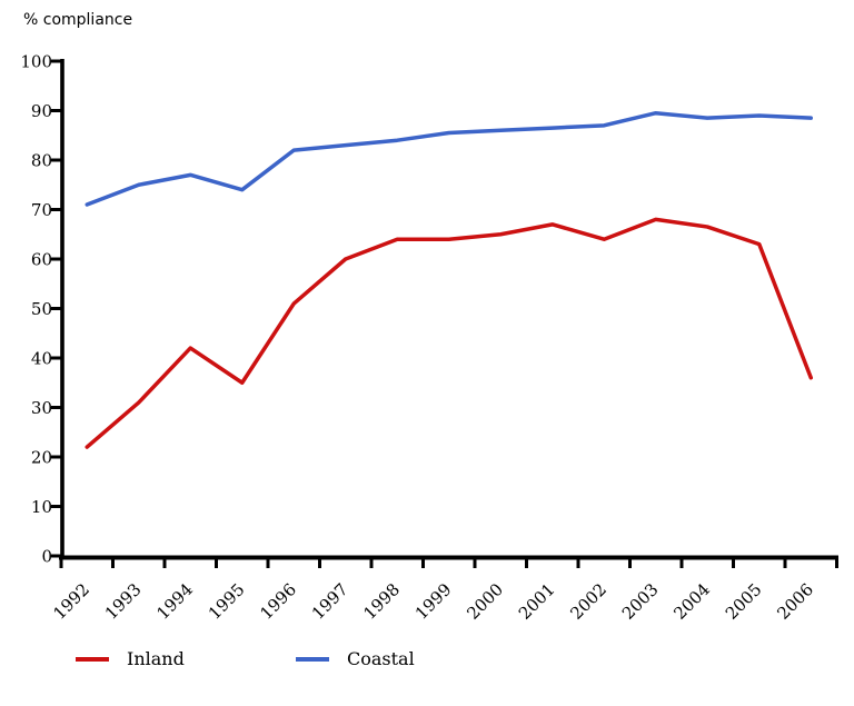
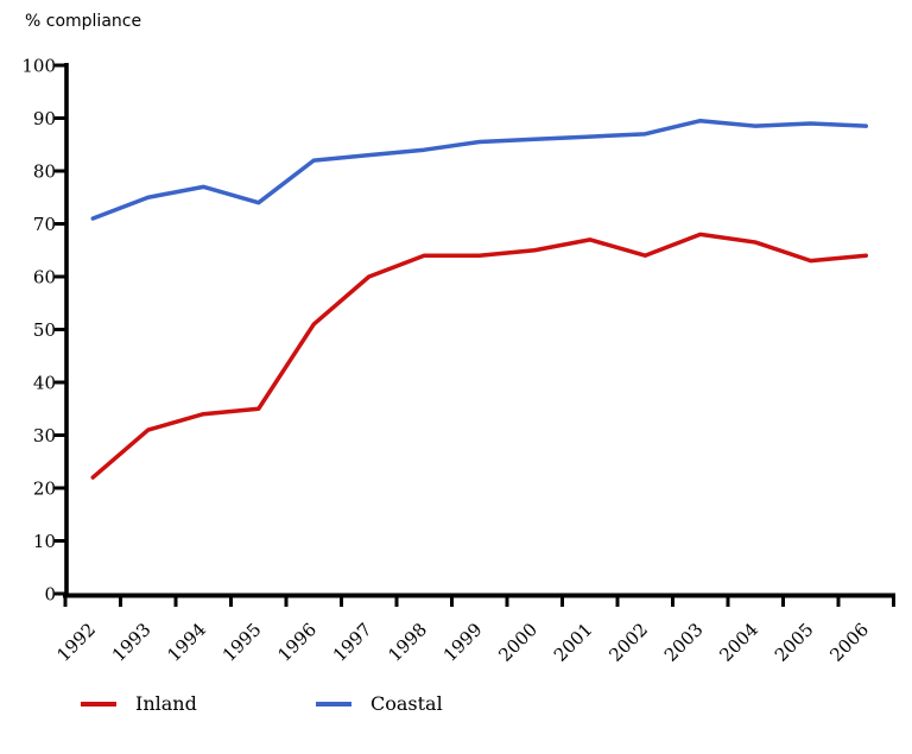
Inland/1994: 42 -> 34
Inland/2006: 36 -> 64
